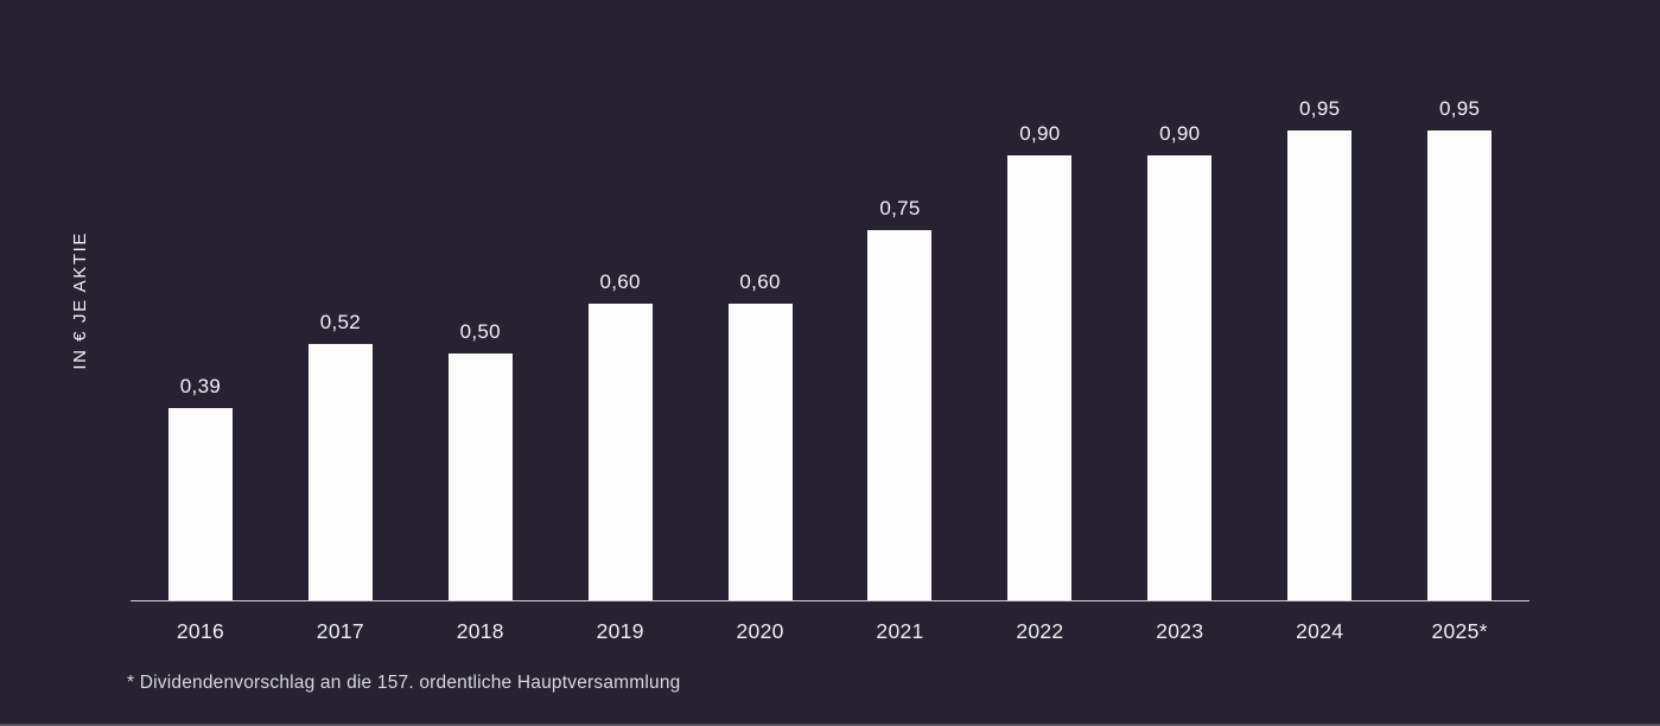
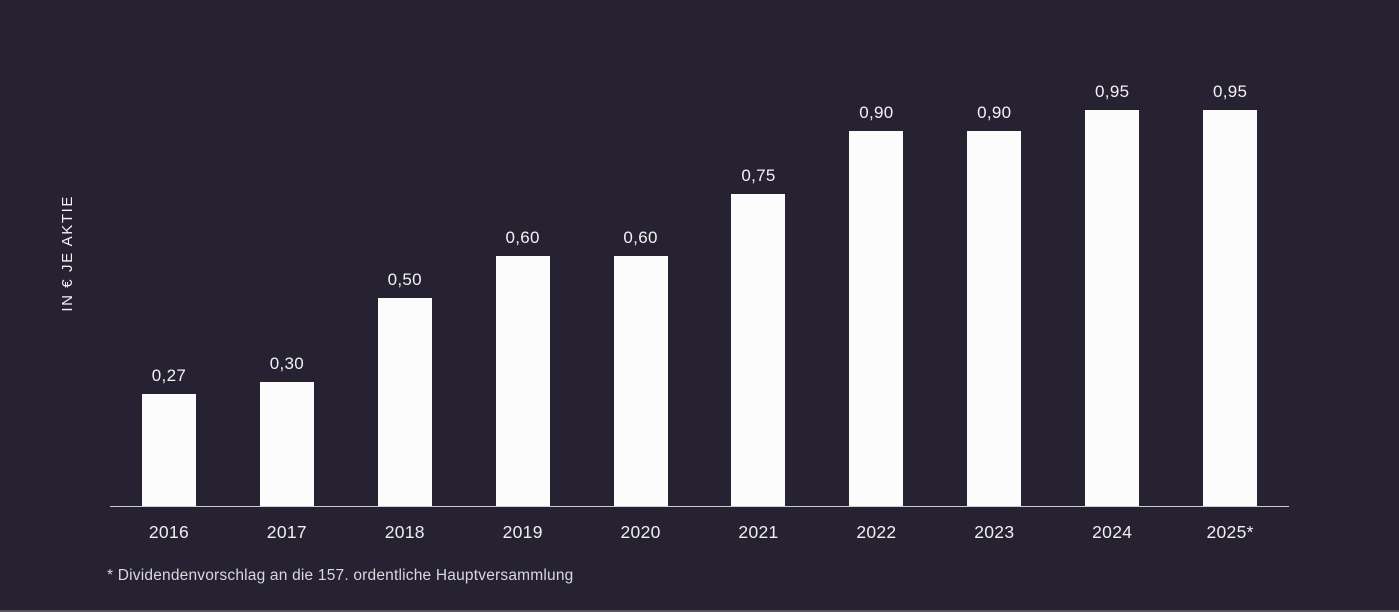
2016: 0,39 -> 0,27
2017: 0,52 -> 0,30
